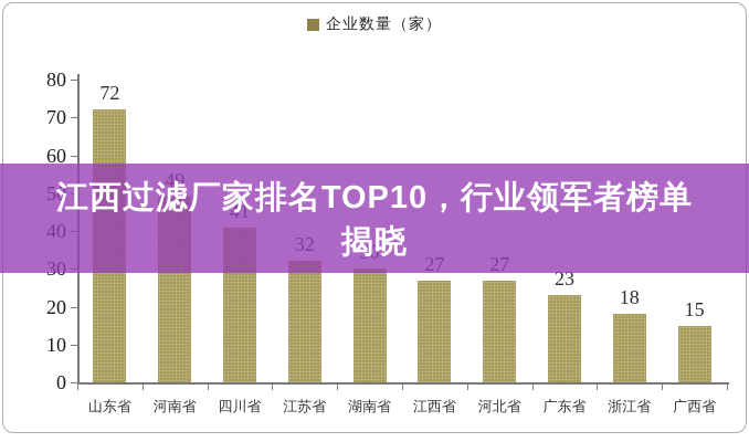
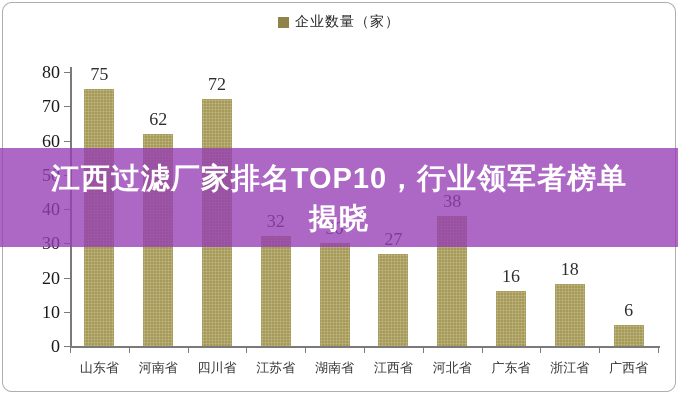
山东省: 72 -> 75
河南省: 49 -> 62
四川省: 41 -> 72
河北省: 27 -> 38
广东省: 23 -> 16
广西省: 15 -> 6
